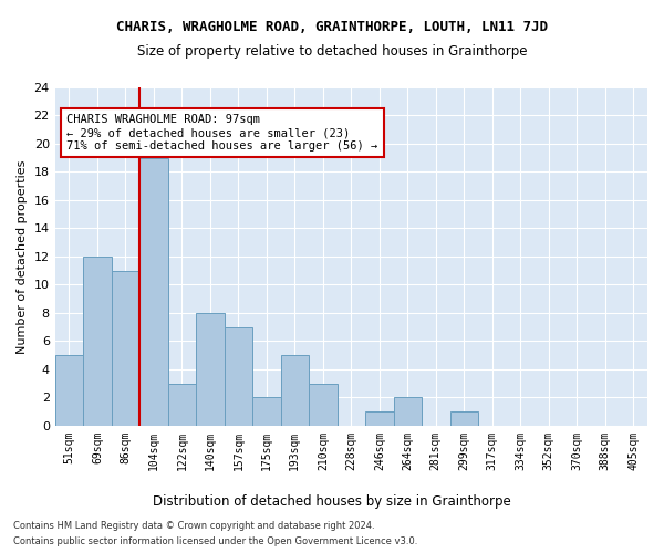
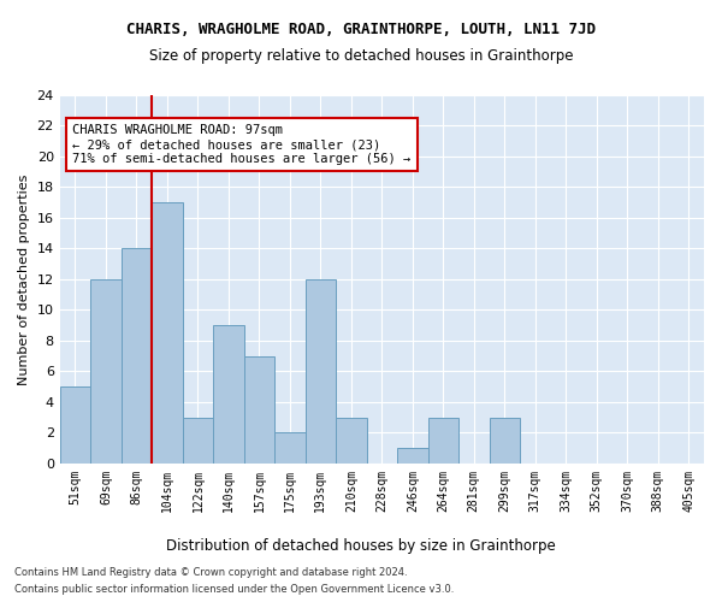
86sqm: 11 -> 14
104sqm: 19 -> 17
140sqm: 8 -> 9
193sqm: 5 -> 12
264sqm: 2 -> 3
299sqm: 1 -> 3
